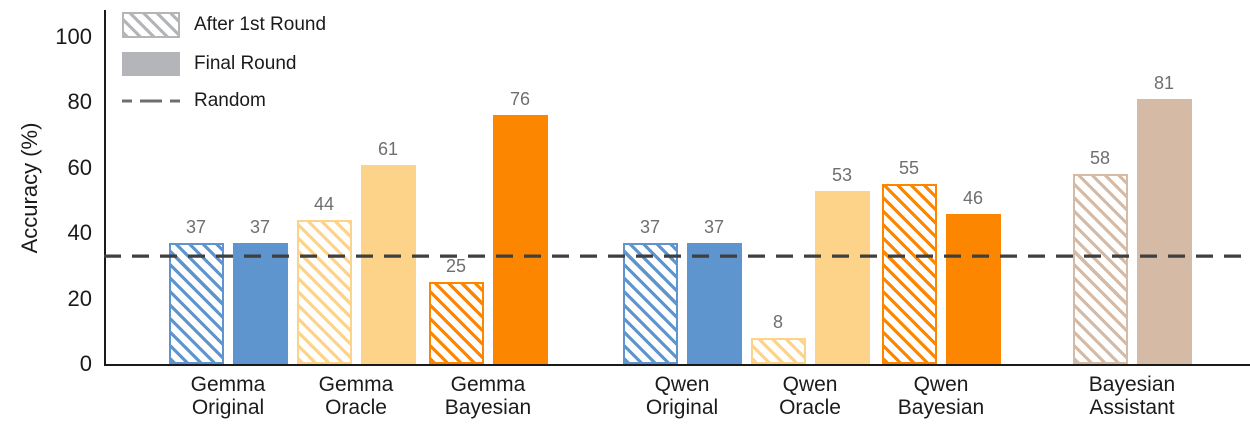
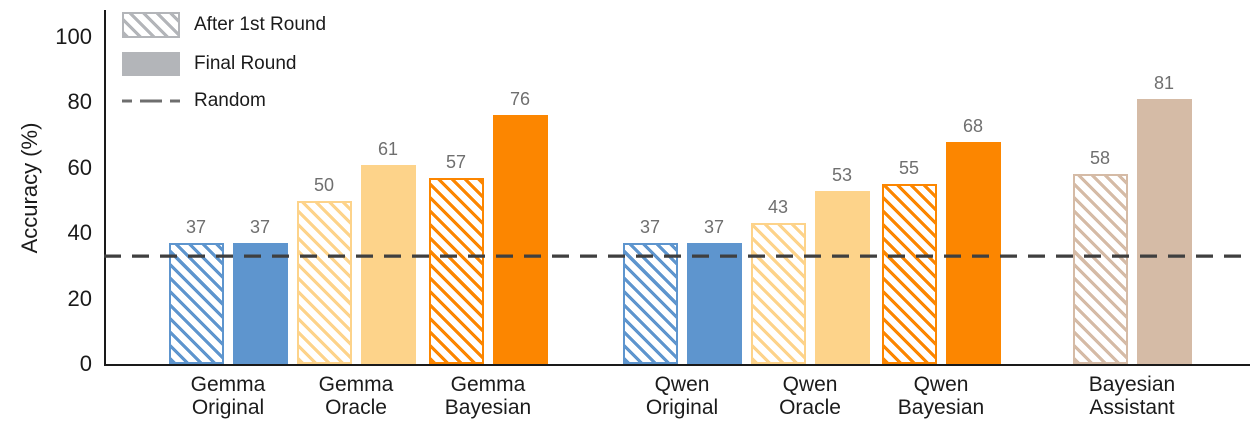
After 1st Round/Gemma Oracle: 44 -> 50
After 1st Round/Gemma Bayesian: 25 -> 57
After 1st Round/Qwen Oracle: 8 -> 43
Final Round/Qwen Bayesian: 46 -> 68
